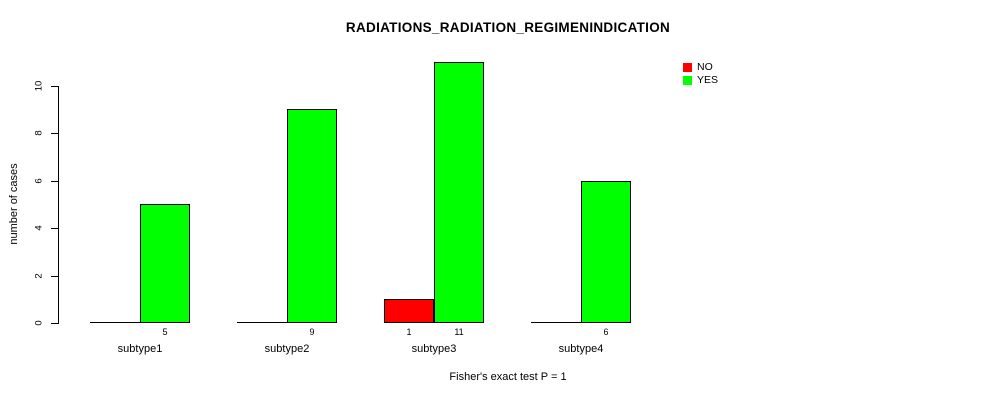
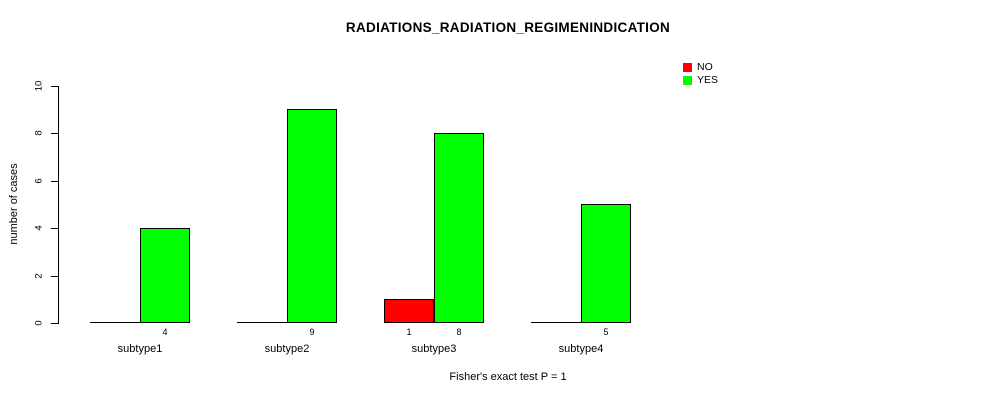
YES/subtype1: 5 -> 4
YES/subtype3: 11 -> 8
YES/subtype4: 6 -> 5
